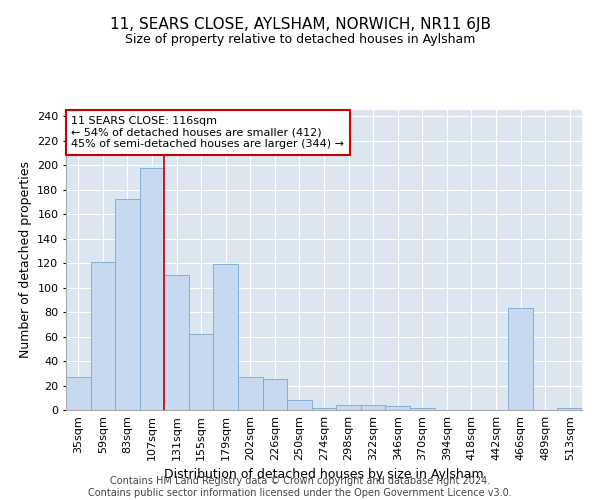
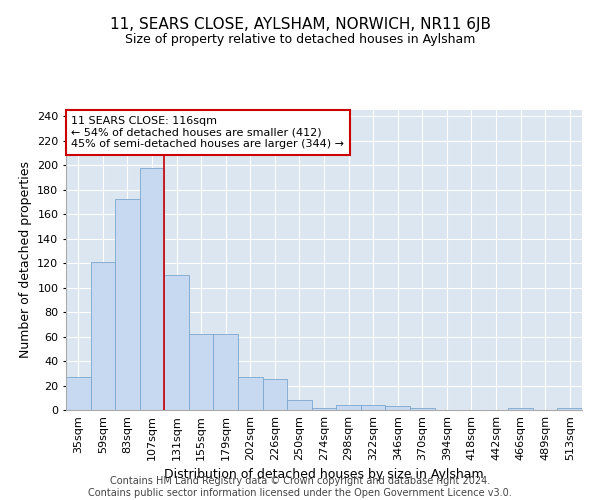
179sqm: 119 -> 62
466sqm: 83 -> 2
